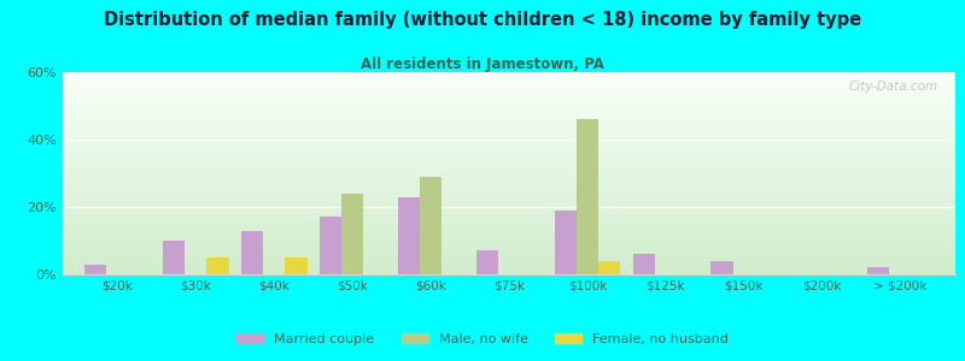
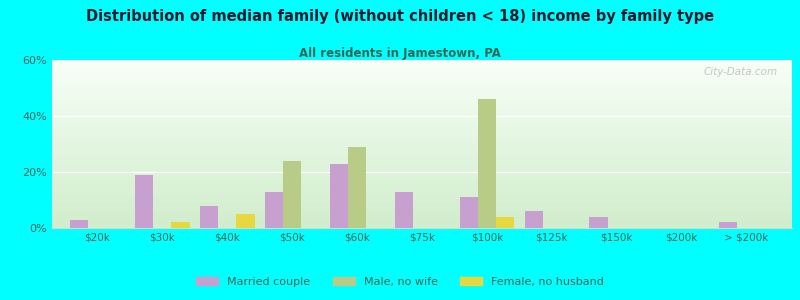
Married couple/$30k: 10% -> 19%
Female, no husband/$30k: 5% -> 2%
Married couple/$40k: 13% -> 8%
Married couple/$50k: 17% -> 13%
Married couple/$75k: 7% -> 13%
Married couple/$100k: 19% -> 11%
